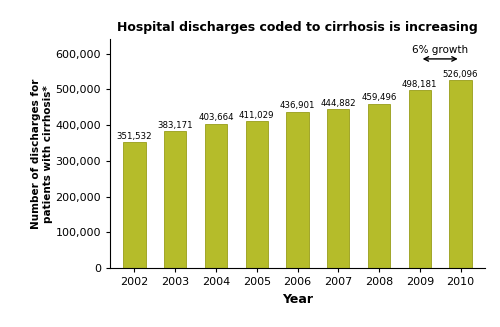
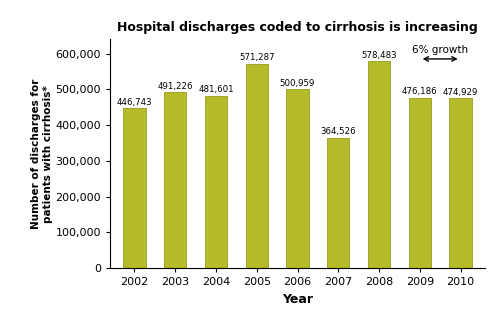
2002: 351,532 -> 446,743
2003: 383,171 -> 491,226
2004: 403,664 -> 481,601
2005: 411,029 -> 571,287
2006: 436,901 -> 500,959
2007: 444,882 -> 364,526
2008: 459,496 -> 578,483
2009: 498,181 -> 476,186
2010: 526,096 -> 474,929
